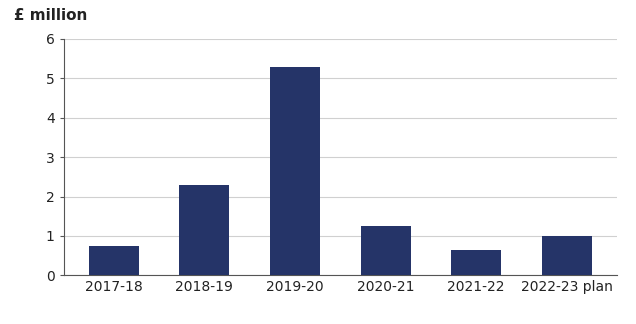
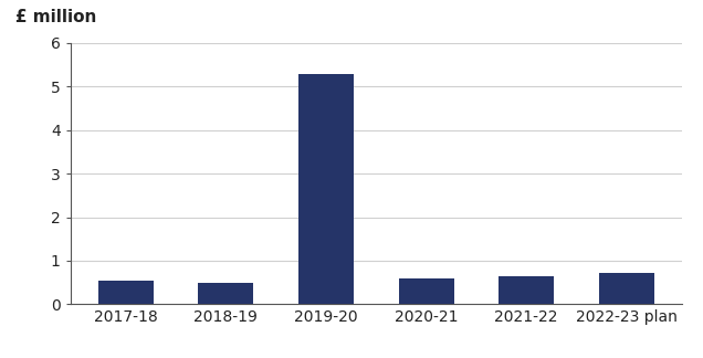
2017-18: 0.75 -> 0.54
2018-19: 2.30 -> 0.48
2020-21: 1.25 -> 0.59
2022-23 plan: 1.00 -> 0.72
